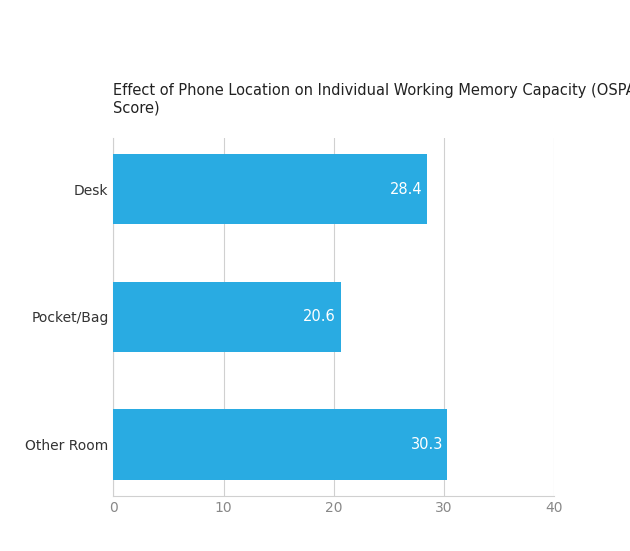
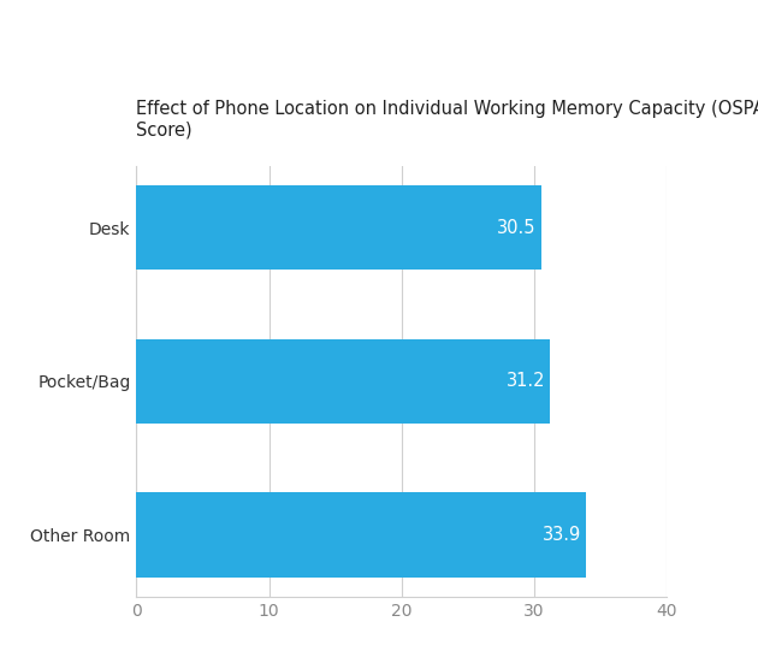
Desk: 28.4 -> 30.5
Pocket/Bag: 20.6 -> 31.2
Other Room: 30.3 -> 33.9
